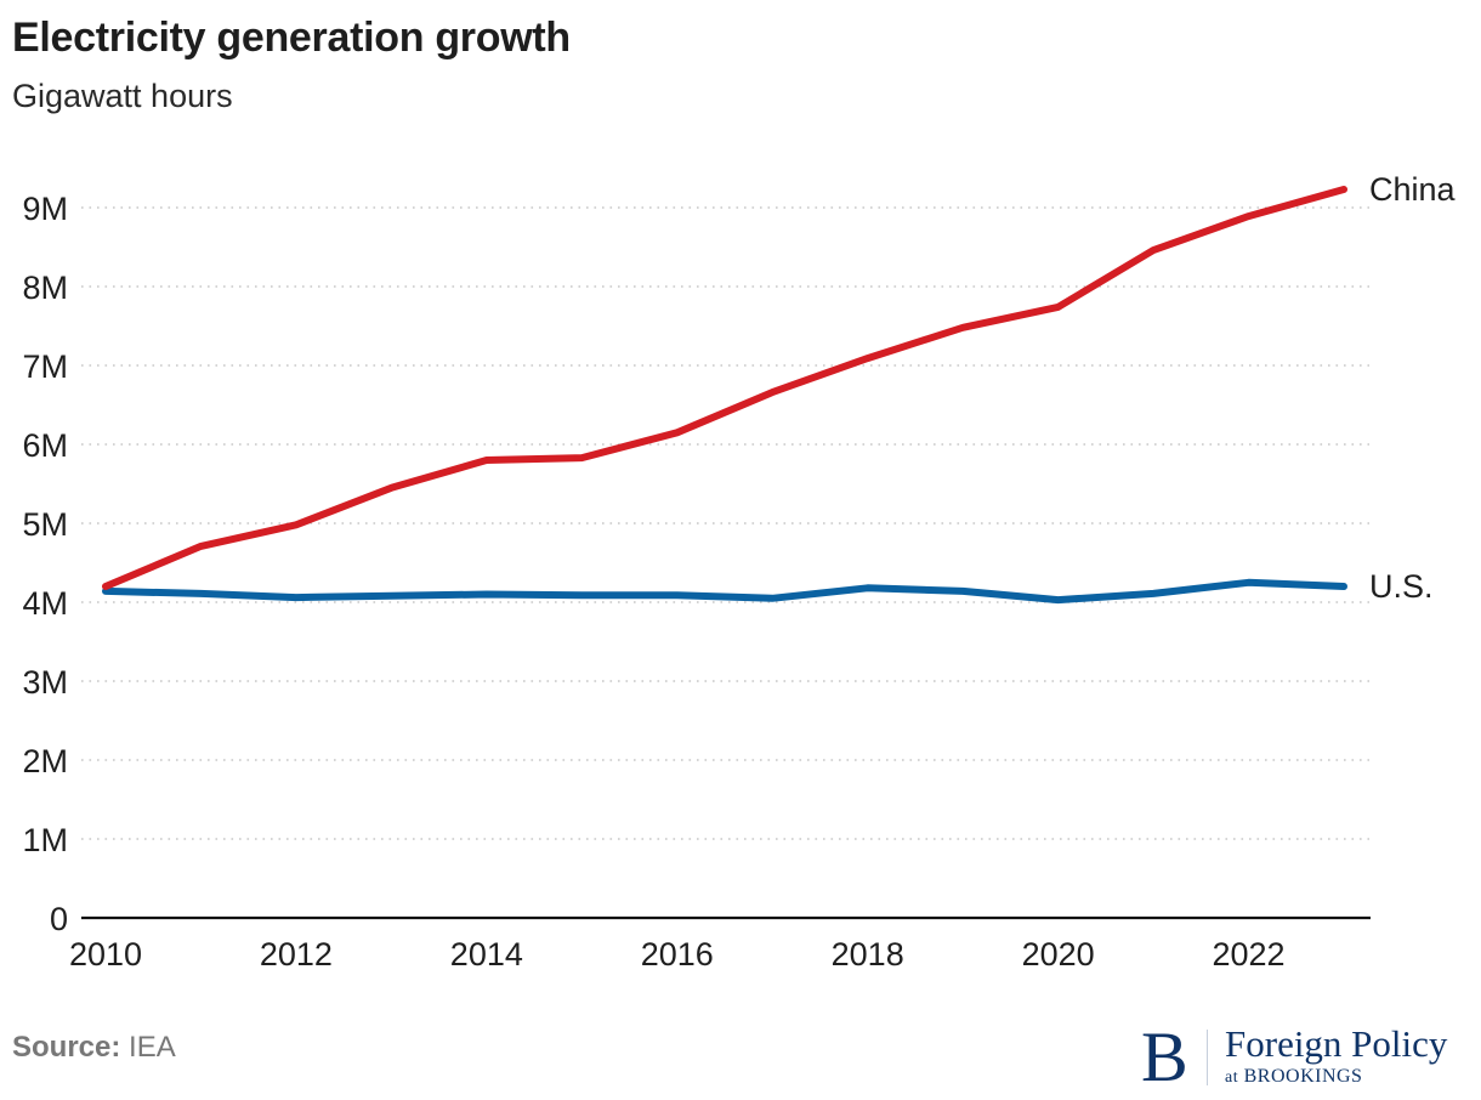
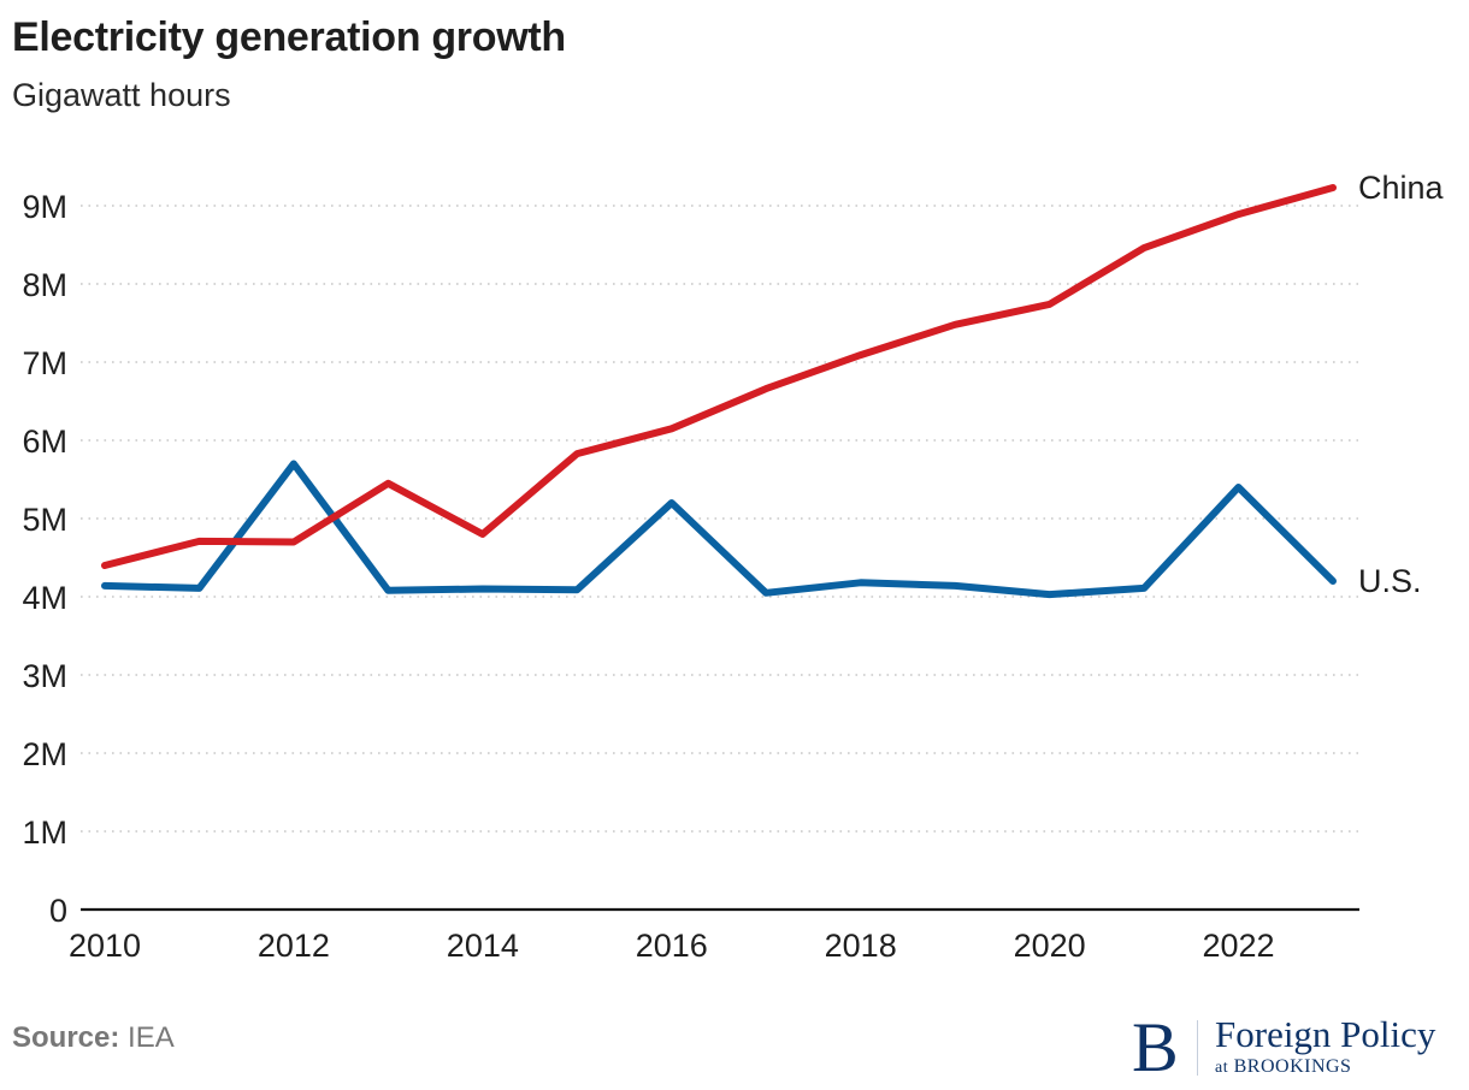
China/2010: 4.2M -> 4.4M
China/2012: 5.0M -> 4.7M
U.S./2012: 4.1M -> 5.7M
China/2014: 5.8M -> 4.8M
U.S./2016: 4.1M -> 5.2M
U.S./2022: 4.2M -> 5.4M
